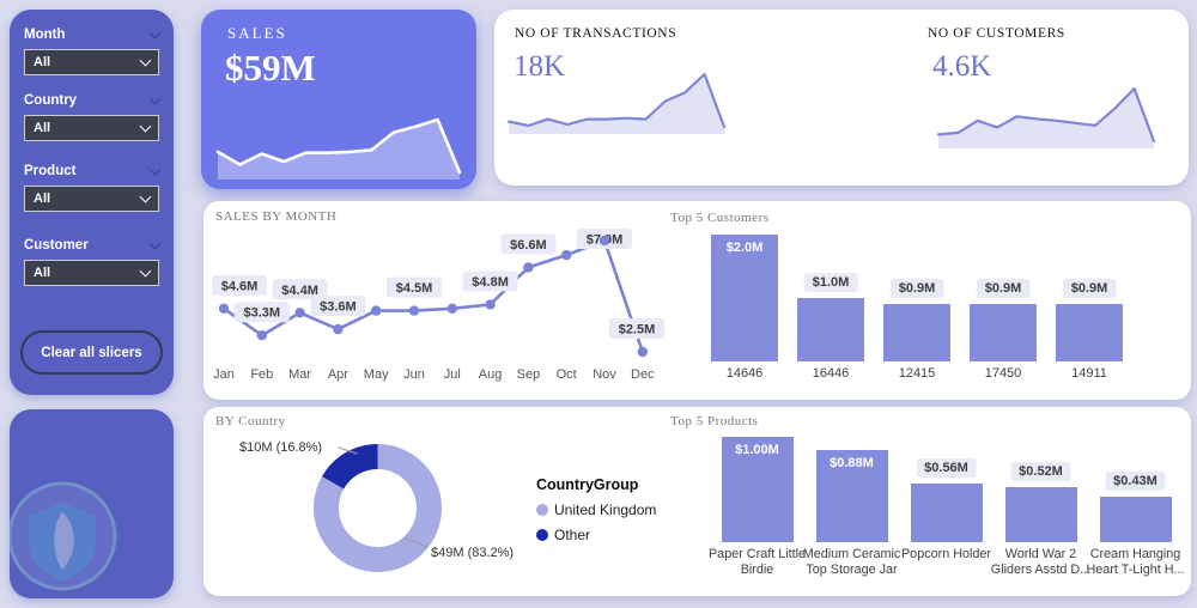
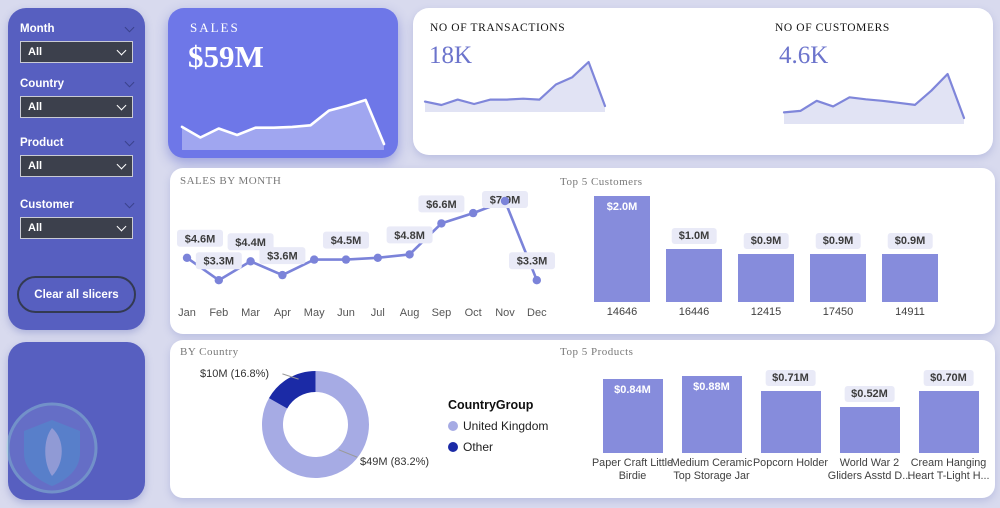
SALES BY MONTH/Dec: $2.5M -> $3.3M
Top 5 Products/Paper Craft Little Birdie: $1.00M -> $0.84M
Top 5 Products/Popcorn Holder: $0.56M -> $0.71M
Top 5 Products/Cream Hanging Heart T-Light H...: $0.43M -> $0.70M
